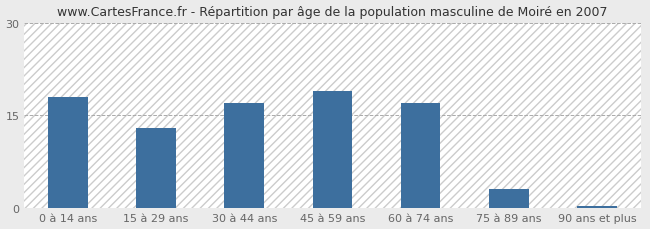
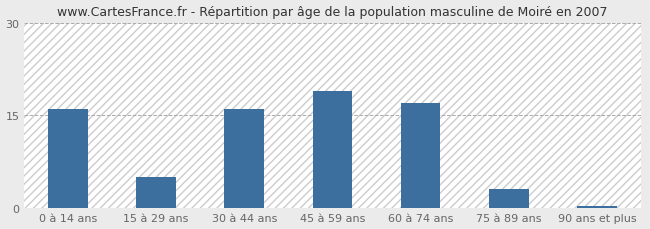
0 à 14 ans: 18.0 -> 16.0
15 à 29 ans: 13.0 -> 5.0
30 à 44 ans: 17.0 -> 16.0
